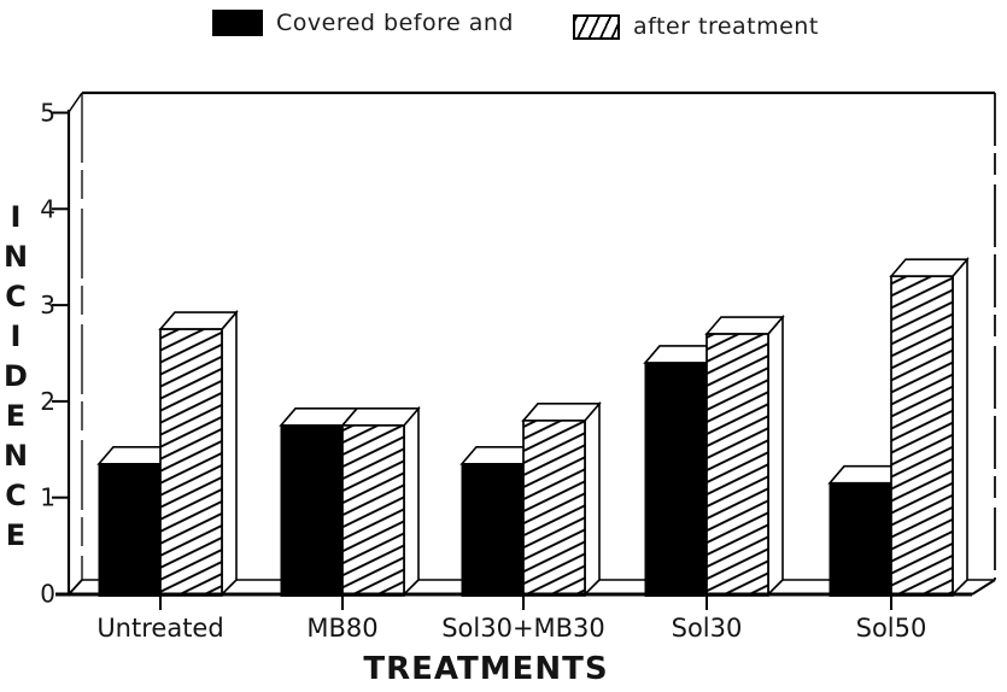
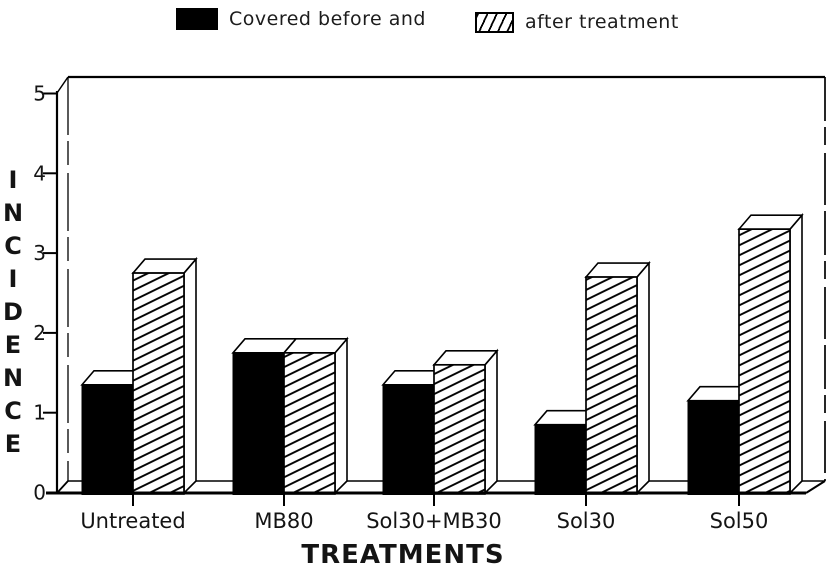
after treatment/Sol30+MB30: 1.8 -> 1.6
Covered before and/Sol30: 2.4 -> 0.8
